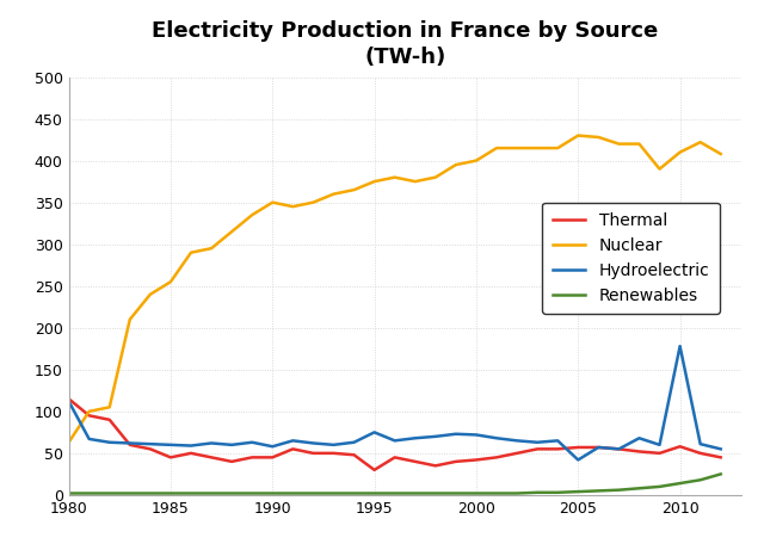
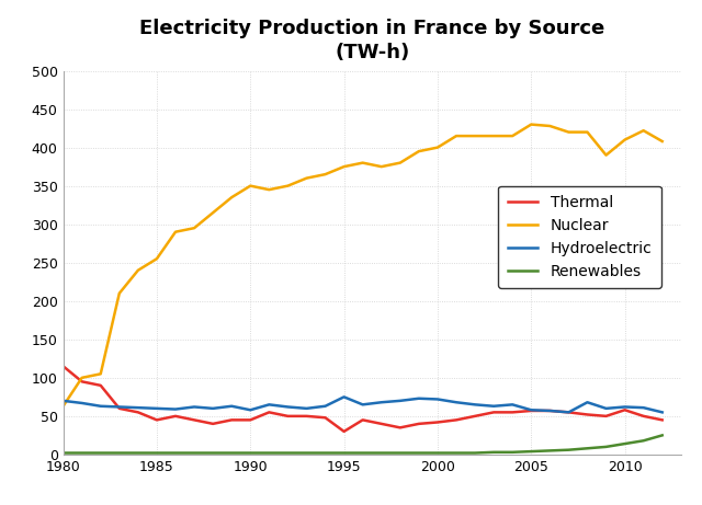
Hydroelectric/1980: 112 -> 70
Hydroelectric/2005: 42 -> 58
Hydroelectric/2010: 178 -> 62
